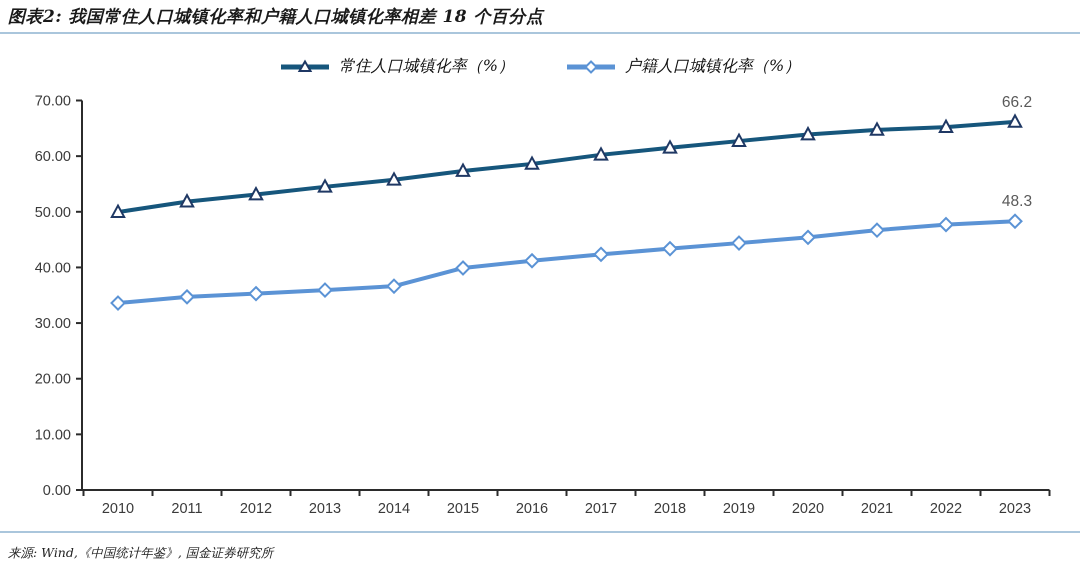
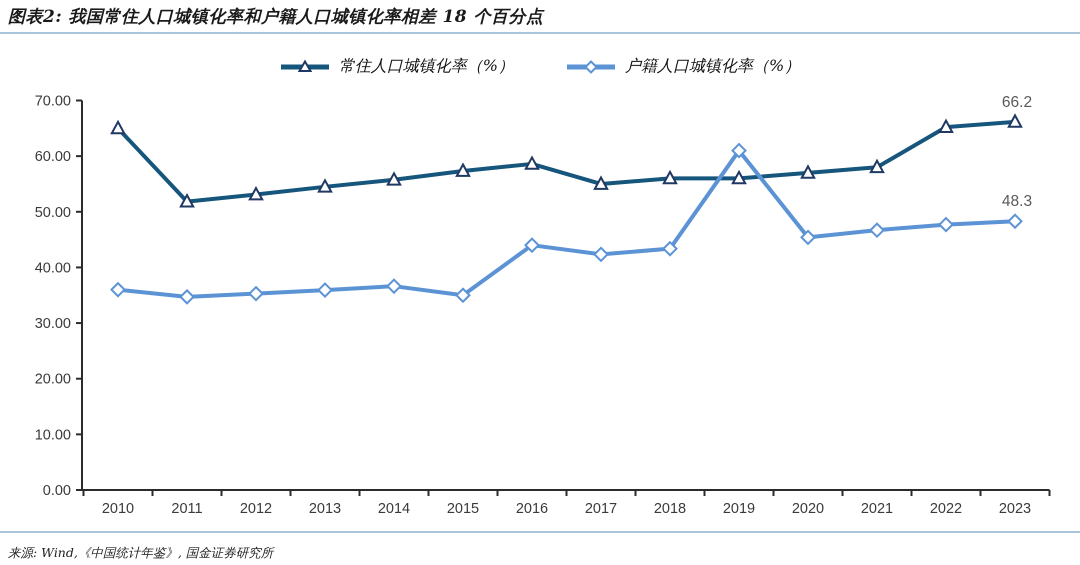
常住人口城镇化率（%）/2010: 50 -> 65
户籍人口城镇化率（%）/2010: 34 -> 36
户籍人口城镇化率（%）/2015: 40 -> 35
户籍人口城镇化率（%）/2016: 41 -> 44
常住人口城镇化率（%）/2017: 60 -> 55
常住人口城镇化率（%）/2018: 62 -> 56
常住人口城镇化率（%）/2019: 63 -> 56
户籍人口城镇化率（%）/2019: 44 -> 61
常住人口城镇化率（%）/2020: 64 -> 57
常住人口城镇化率（%）/2021: 65 -> 58
